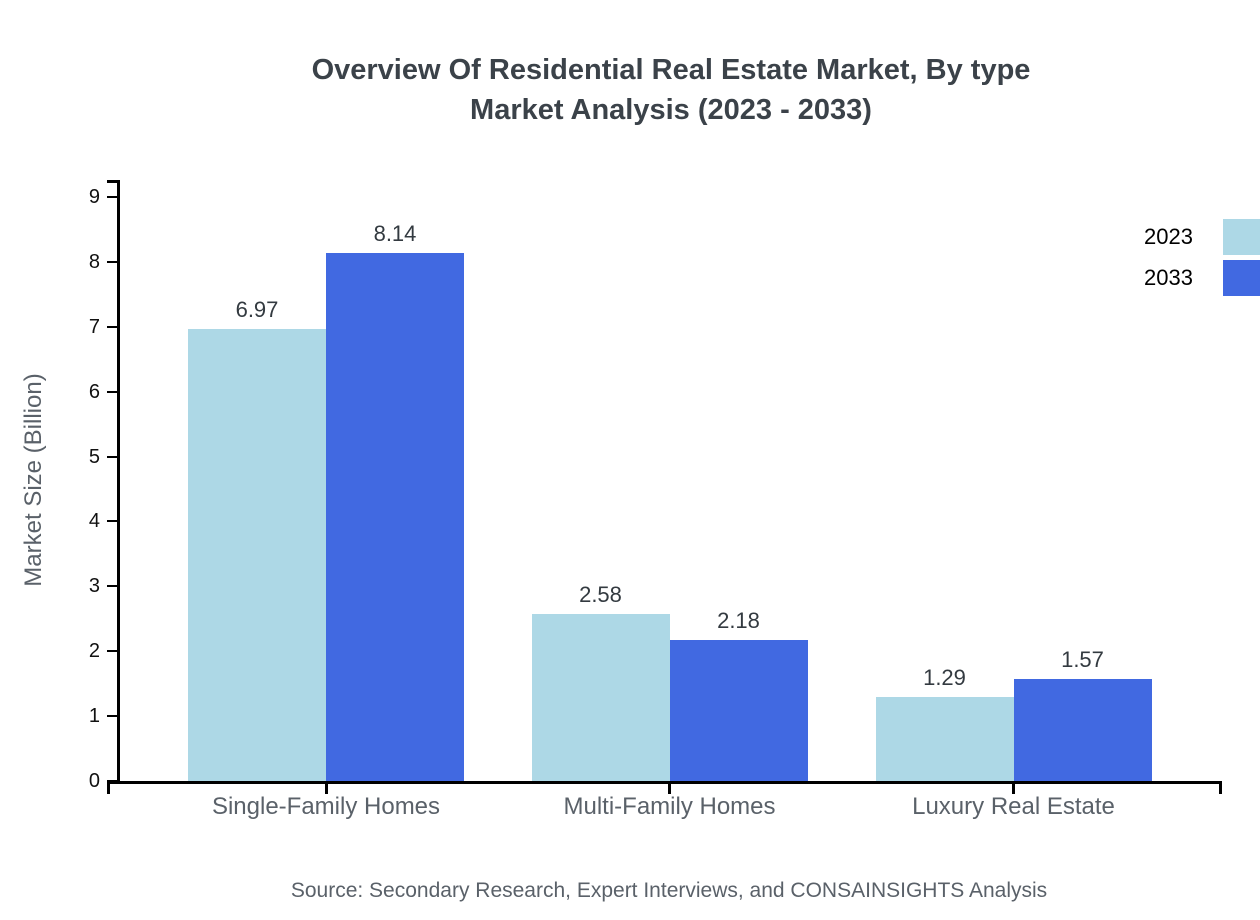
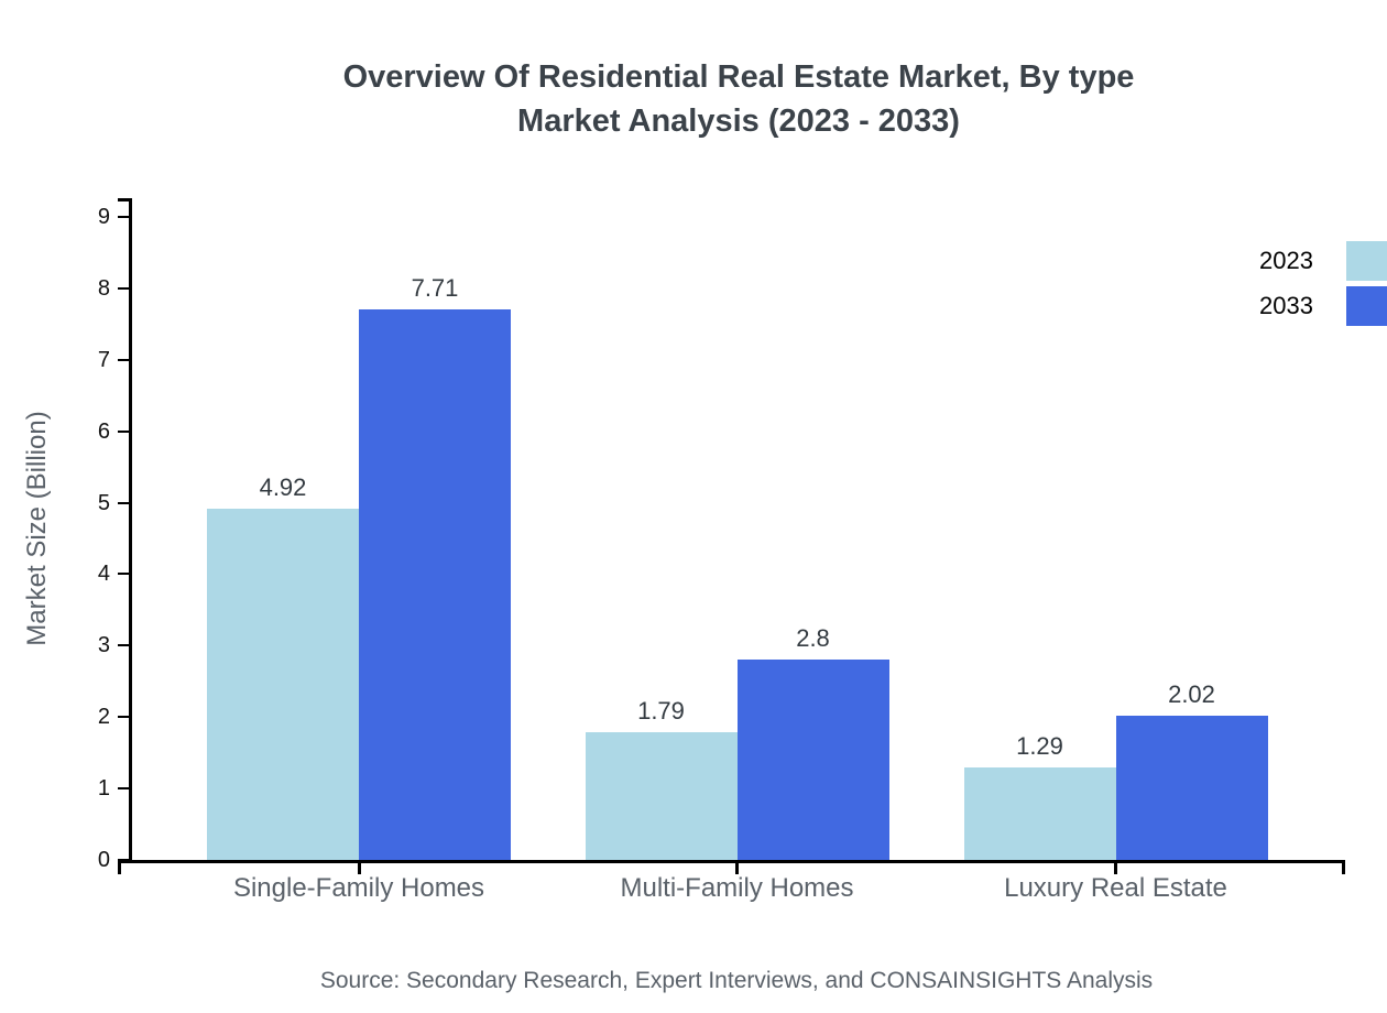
2023/Single-Family Homes: 6.97 -> 4.92
2033/Single-Family Homes: 8.14 -> 7.71
2023/Multi-Family Homes: 2.58 -> 1.79
2033/Multi-Family Homes: 2.18 -> 2.8
2033/Luxury Real Estate: 1.57 -> 2.02
